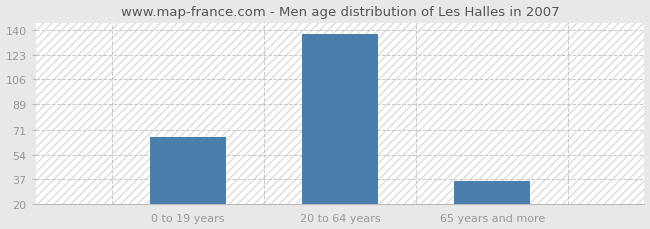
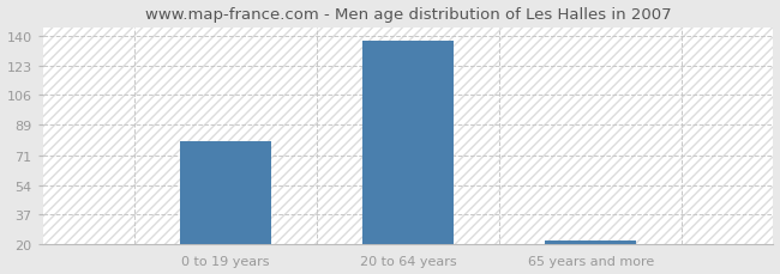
0 to 19 years: 66 -> 79
65 years and more: 36 -> 22
